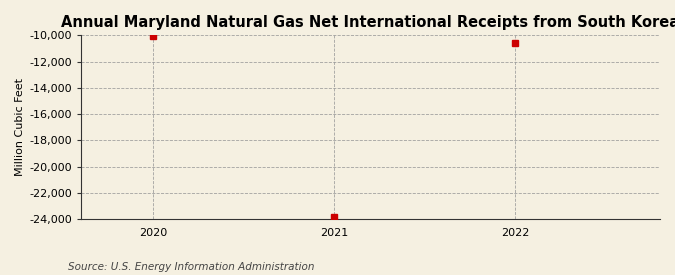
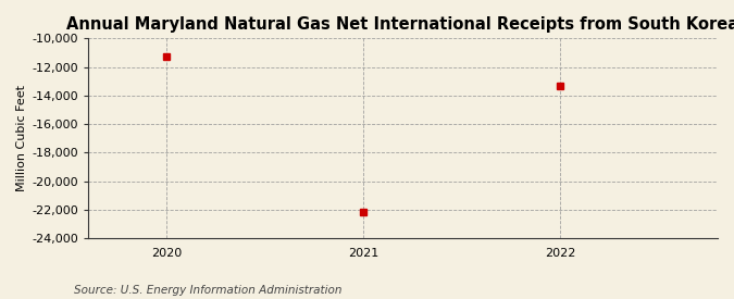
2020: -10,100 -> -11,300
2021: -23,900 -> -22,200
2022: -10,500 -> -13,300
